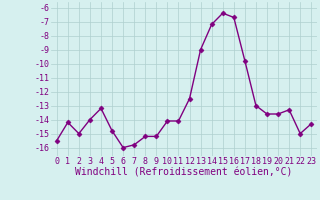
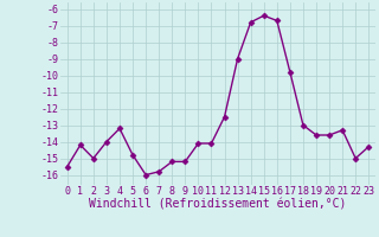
14: -7.2 -> -6.8
